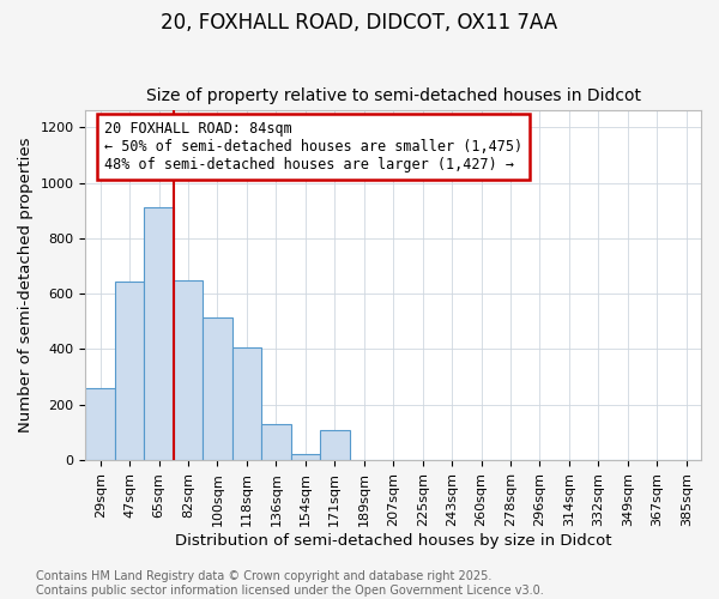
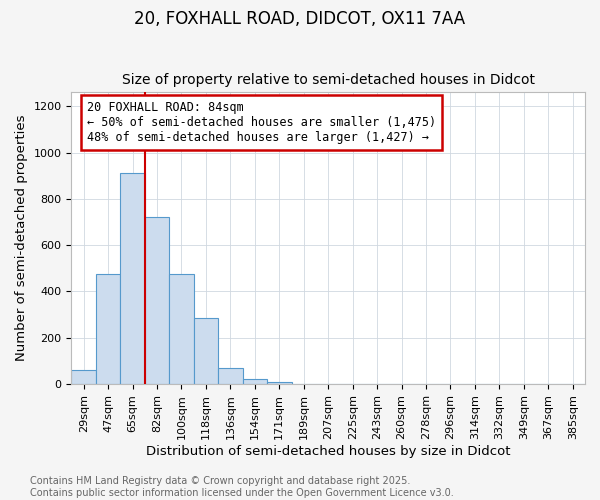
29sqm: 260 -> 60
47sqm: 645 -> 475
82sqm: 650 -> 720
100sqm: 515 -> 475
118sqm: 405 -> 285
136sqm: 130 -> 70
171sqm: 110 -> 10
